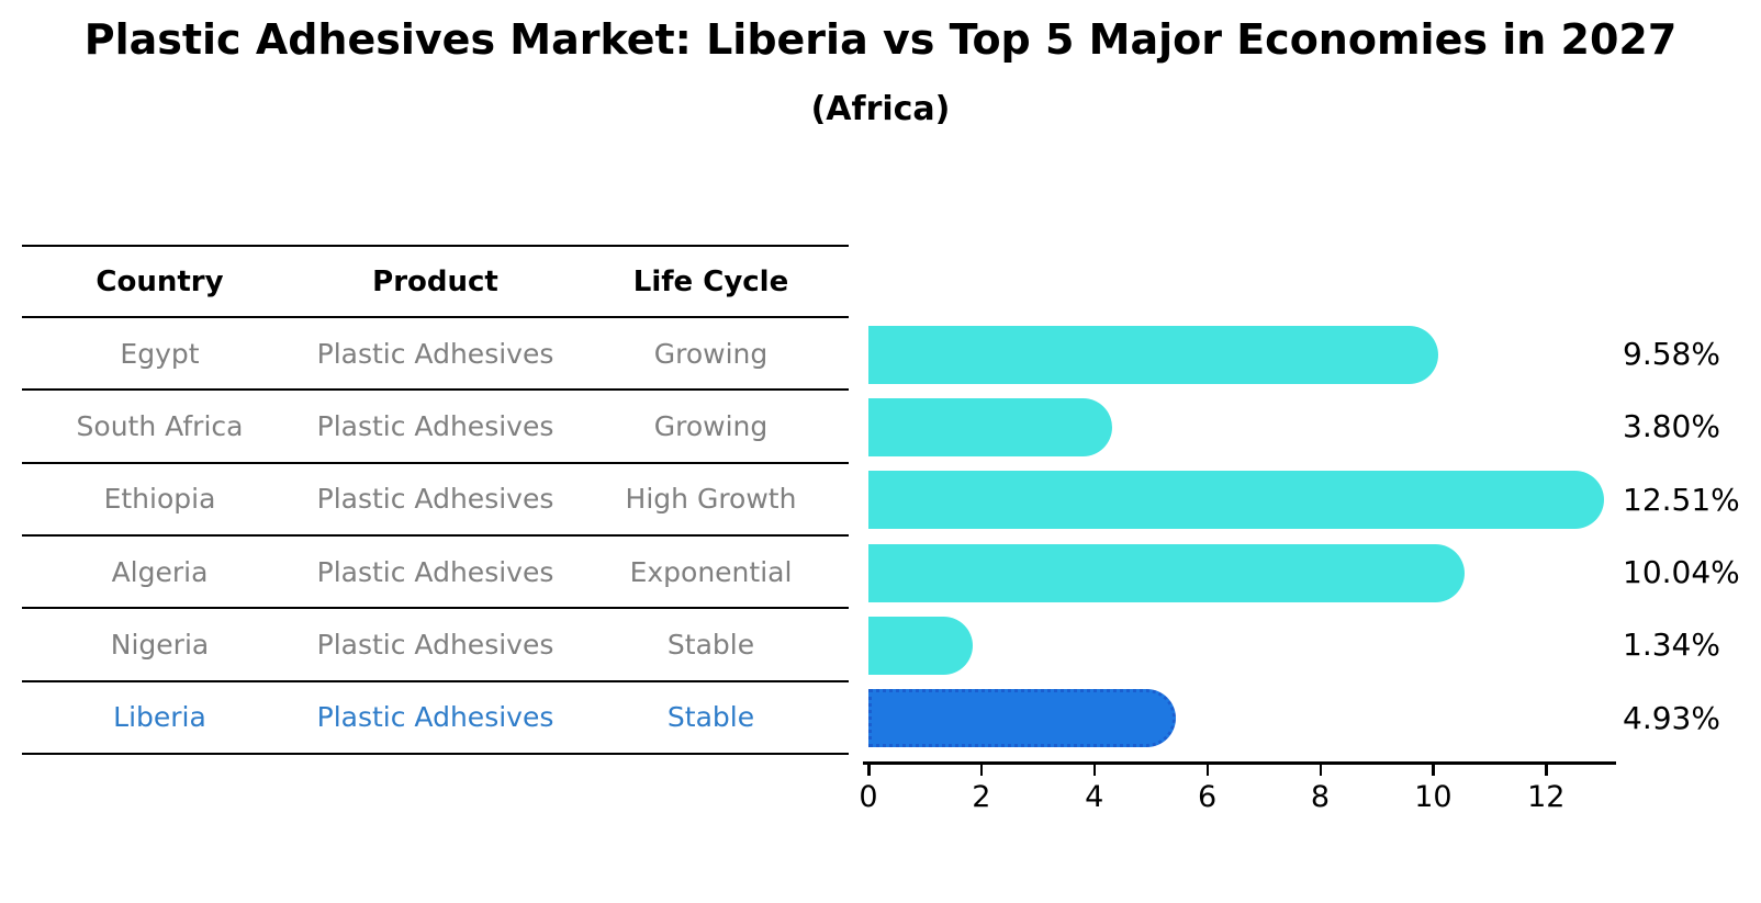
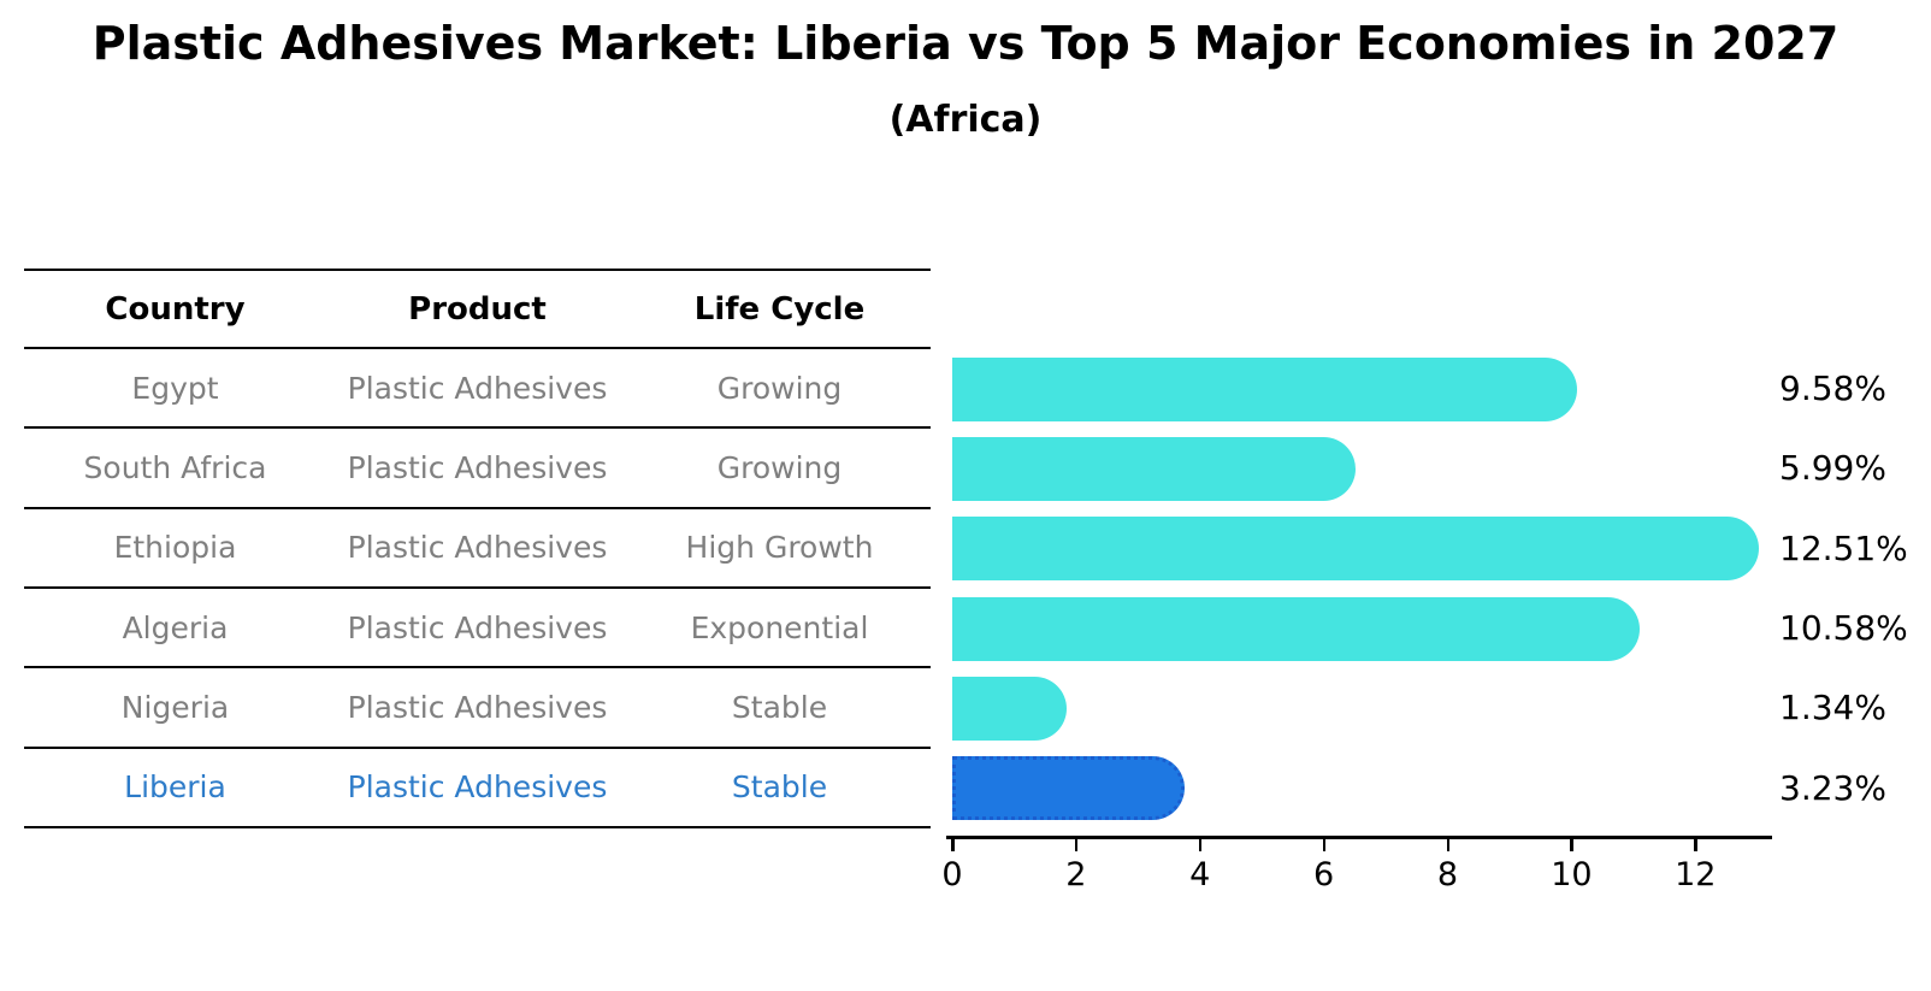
South Africa: 3.80% -> 5.99%
Algeria: 10.04% -> 10.58%
Liberia: 4.93% -> 3.23%
